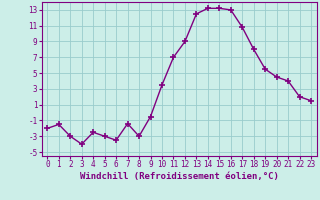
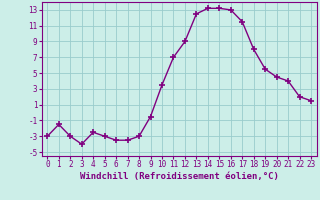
0: -2.0 -> -3.0
7: -1.4 -> -3.5
17: 10.8 -> 11.5
